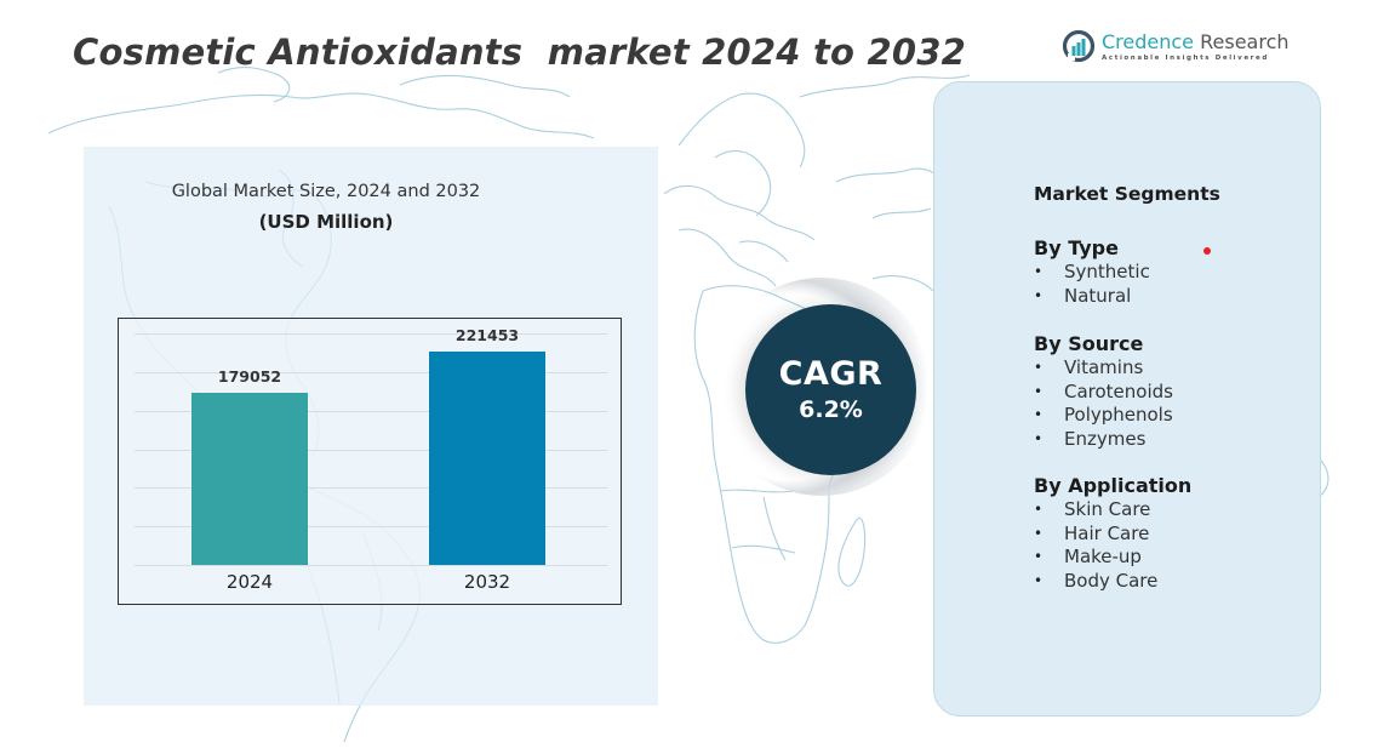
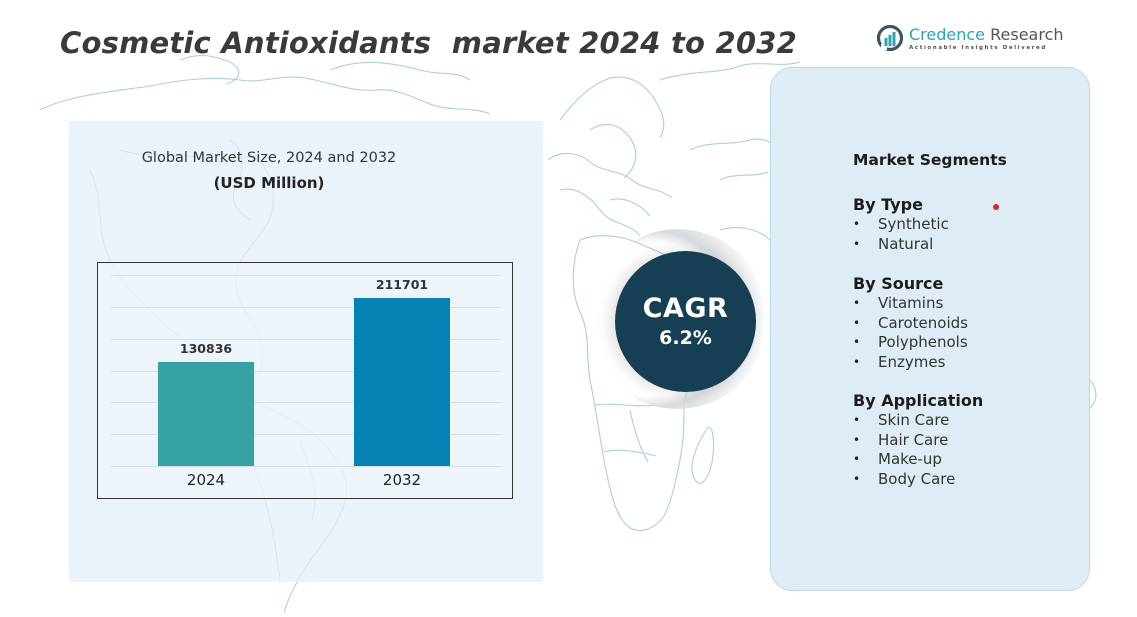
2024: 179052 -> 130836
2032: 221453 -> 211701
